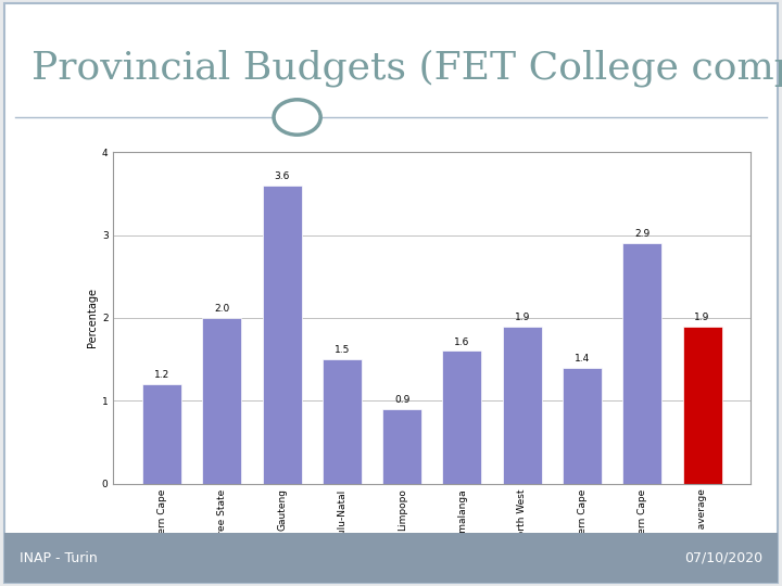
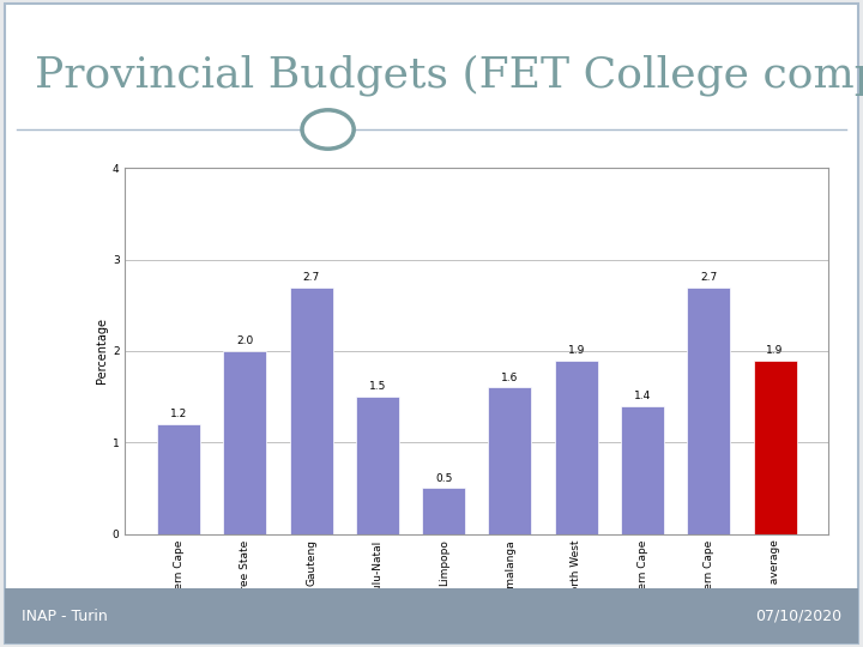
Gauteng: 3.6 -> 2.7
Limpopo: 0.9 -> 0.5
Western Cape: 2.9 -> 2.7
